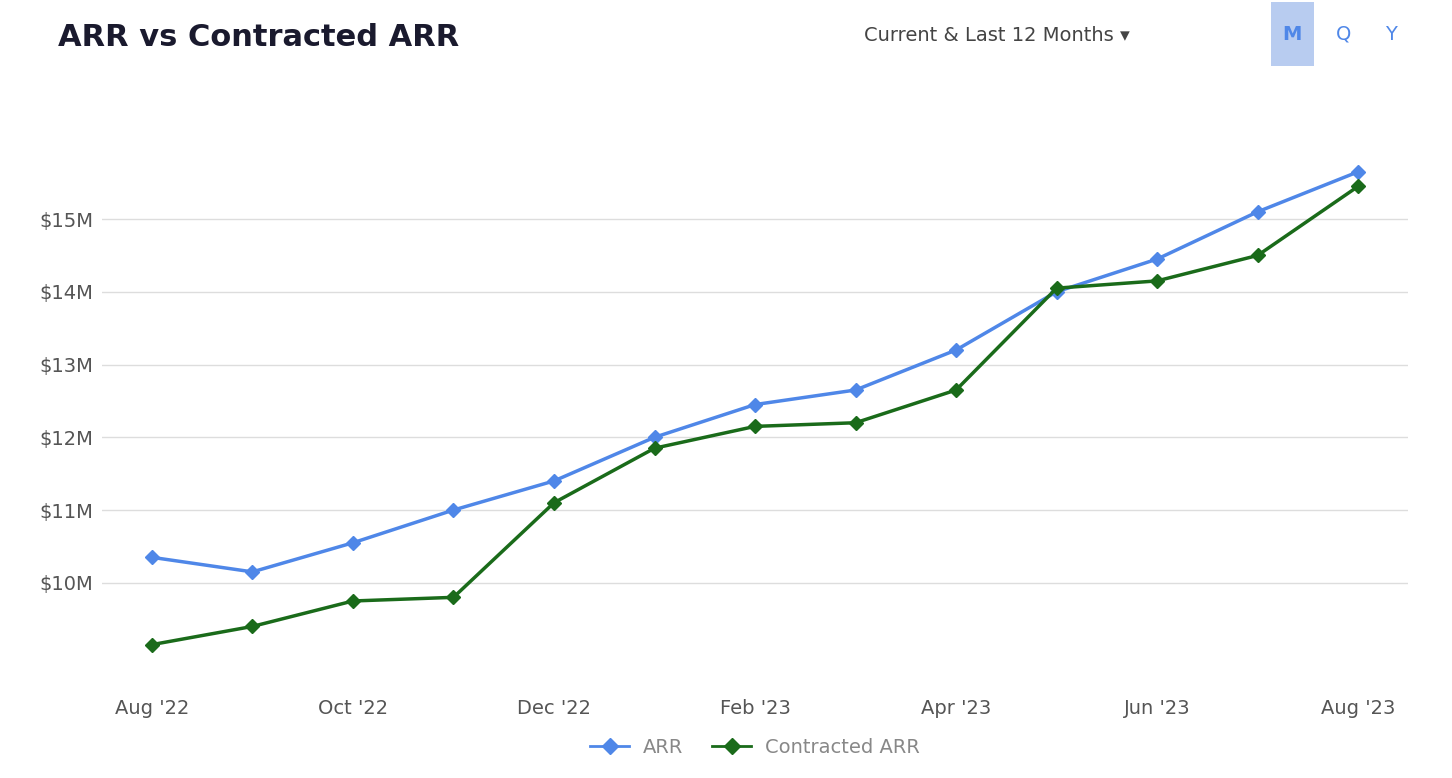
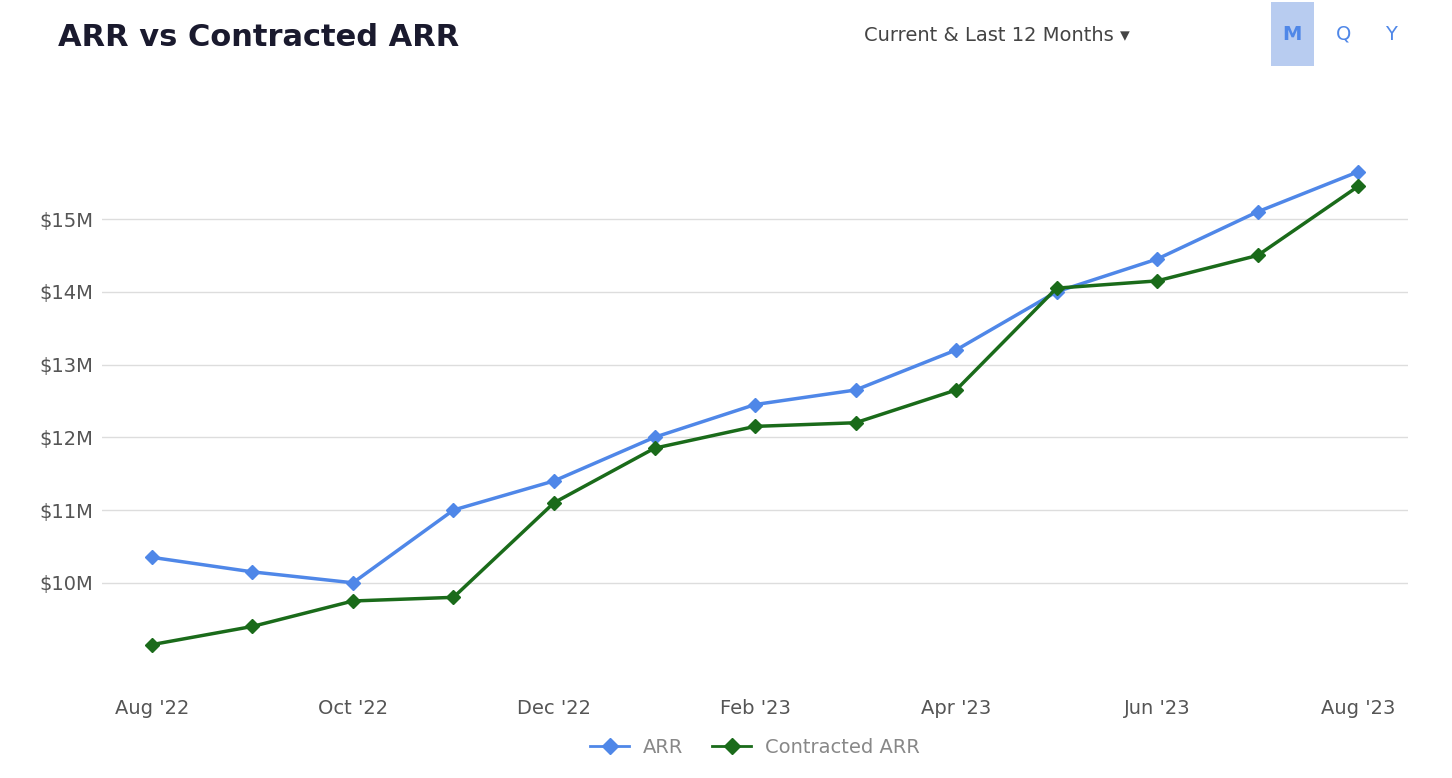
ARR/Oct '22: $10.55M -> $10.00M
